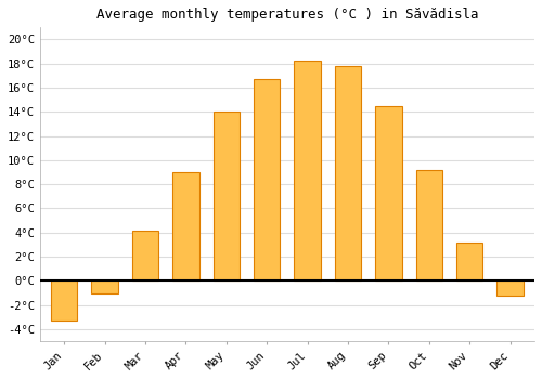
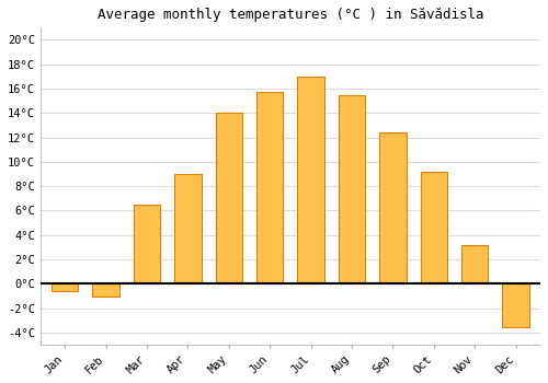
Jan: -3.3°C -> -0.6°C
Mar: 4.2°C -> 6.5°C
Jun: 16.7°C -> 15.7°C
Jul: 18.2°C -> 17.0°C
Aug: 17.8°C -> 15.5°C
Sep: 14.5°C -> 12.4°C
Dec: -1.2°C -> -3.6°C
